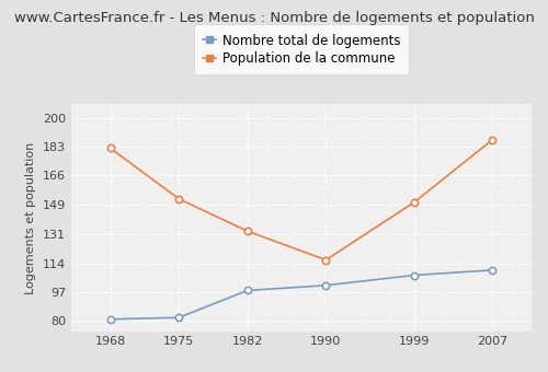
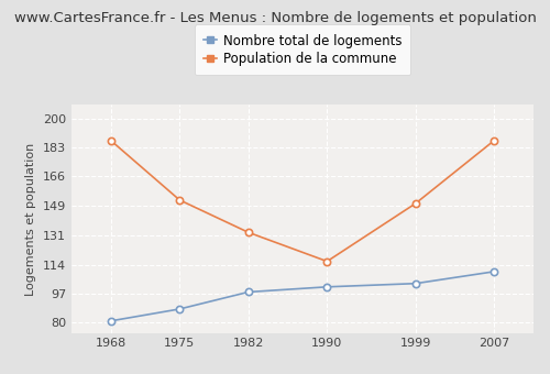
Population de la commune/1968: 182 -> 187
Nombre total de logements/1975: 82 -> 88
Nombre total de logements/1999: 107 -> 103
